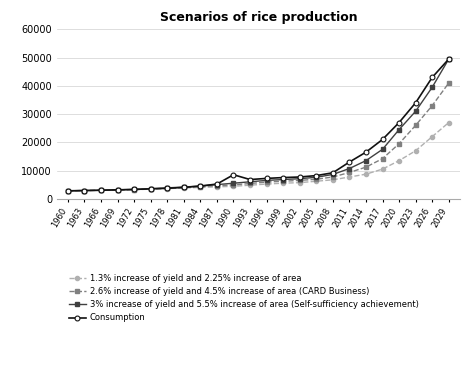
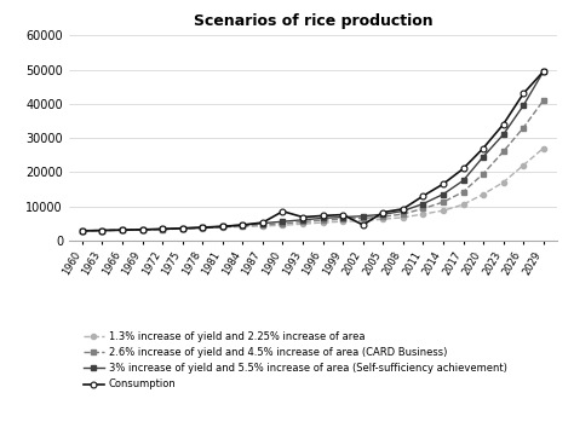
Consumption/2002: 7700 -> 4500
